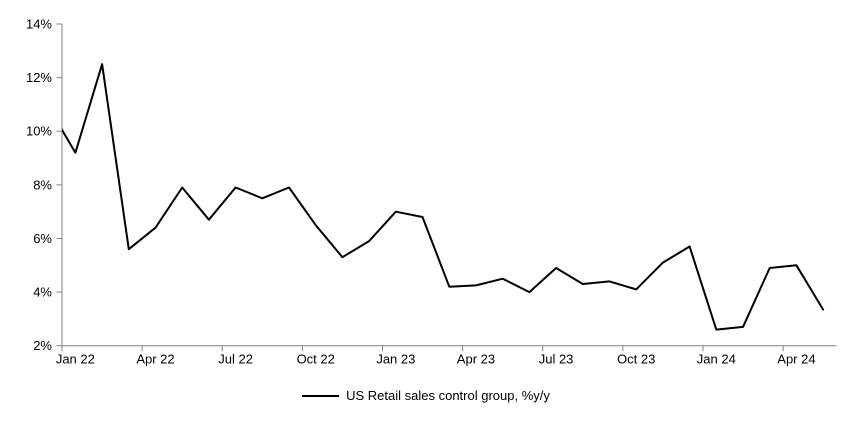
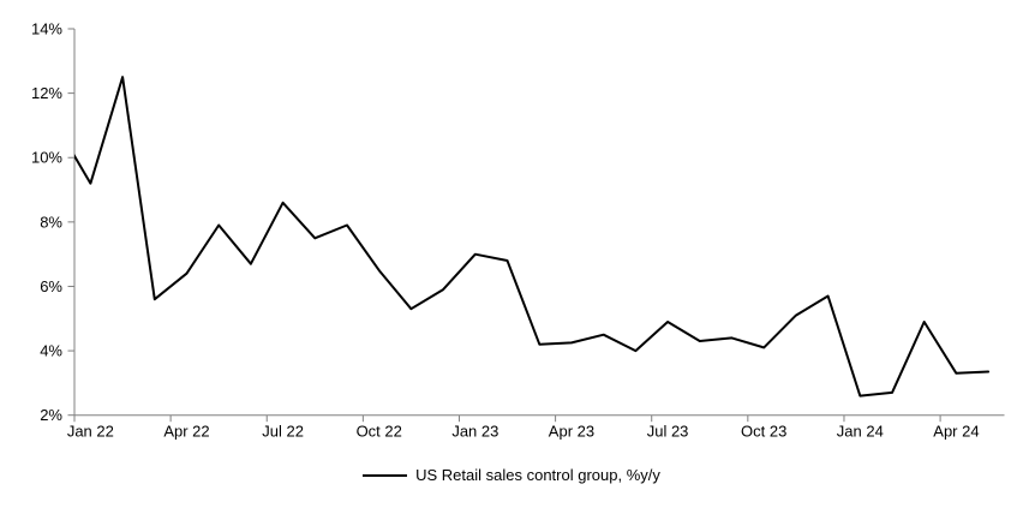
Jul 22: 7.9% -> 8.6%
Apr 24: 5.0% -> 3.3%
